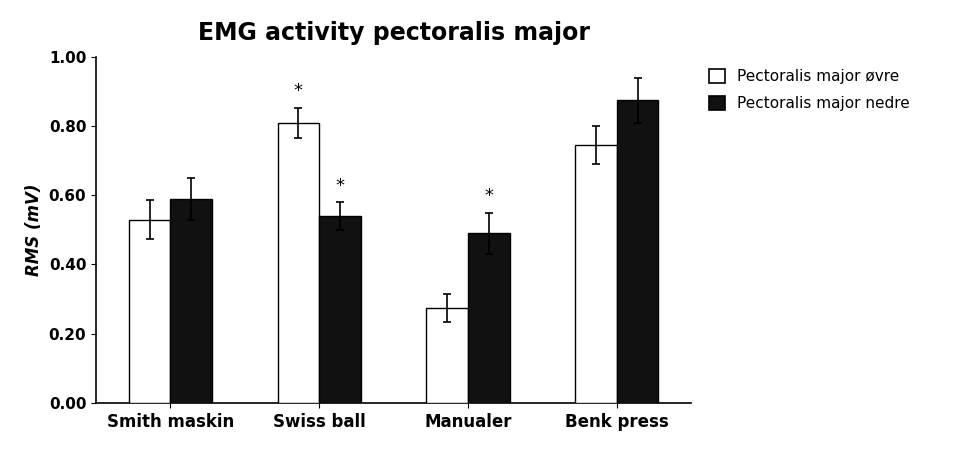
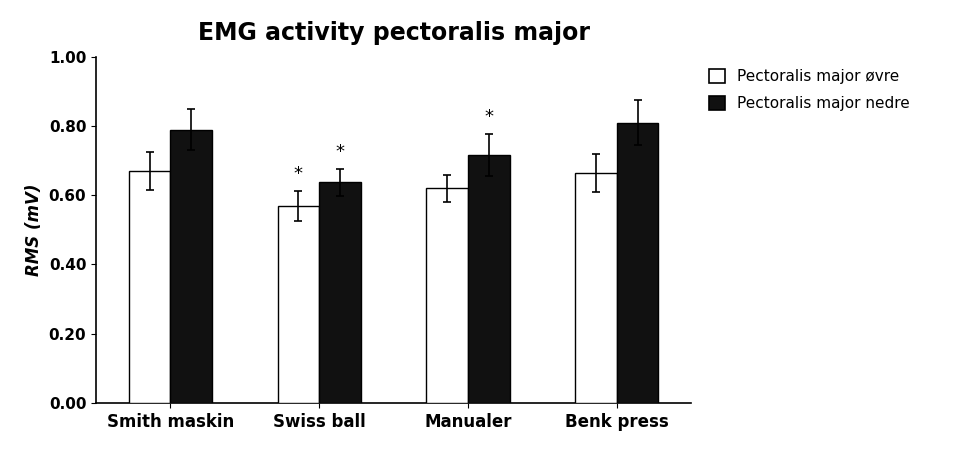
Pectoralis major øvre/Smith maskin: 0.530 -> 0.670
Pectoralis major nedre/Smith maskin: 0.590 -> 0.790
Pectoralis major øvre/Swiss ball: 0.810 -> 0.570
Pectoralis major nedre/Swiss ball: 0.540 -> 0.637
Pectoralis major øvre/Manualer: 0.275 -> 0.620
Pectoralis major nedre/Manualer: 0.490 -> 0.717
Pectoralis major øvre/Benk press: 0.745 -> 0.665
Pectoralis major nedre/Benk press: 0.875 -> 0.810
